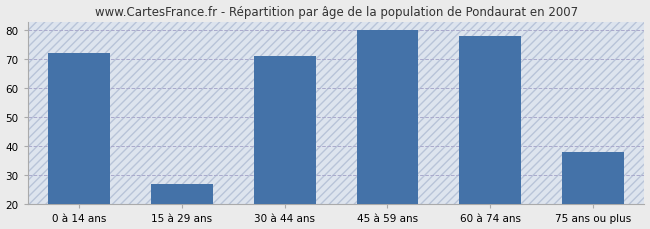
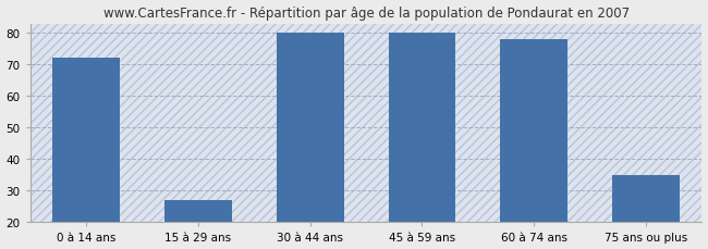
30 à 44 ans: 71 -> 80
75 ans ou plus: 38 -> 35
